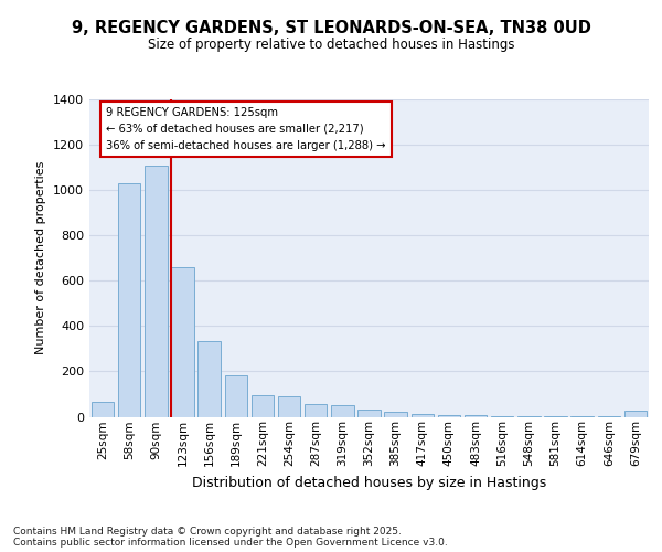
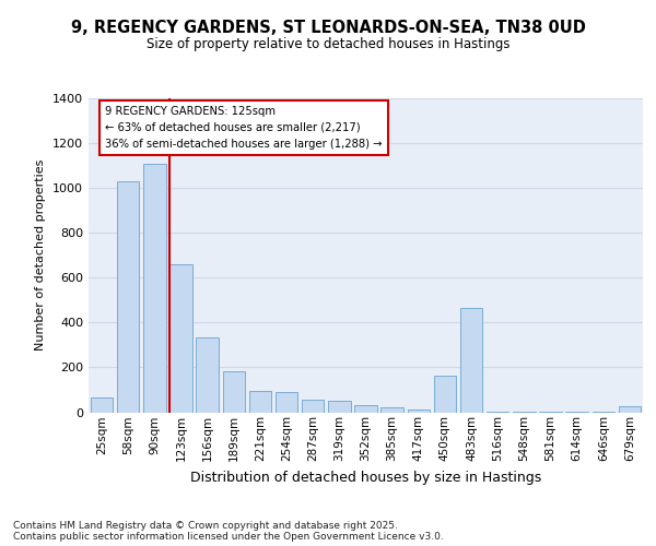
450sqm: 8 -> 165
483sqm: 5 -> 465
